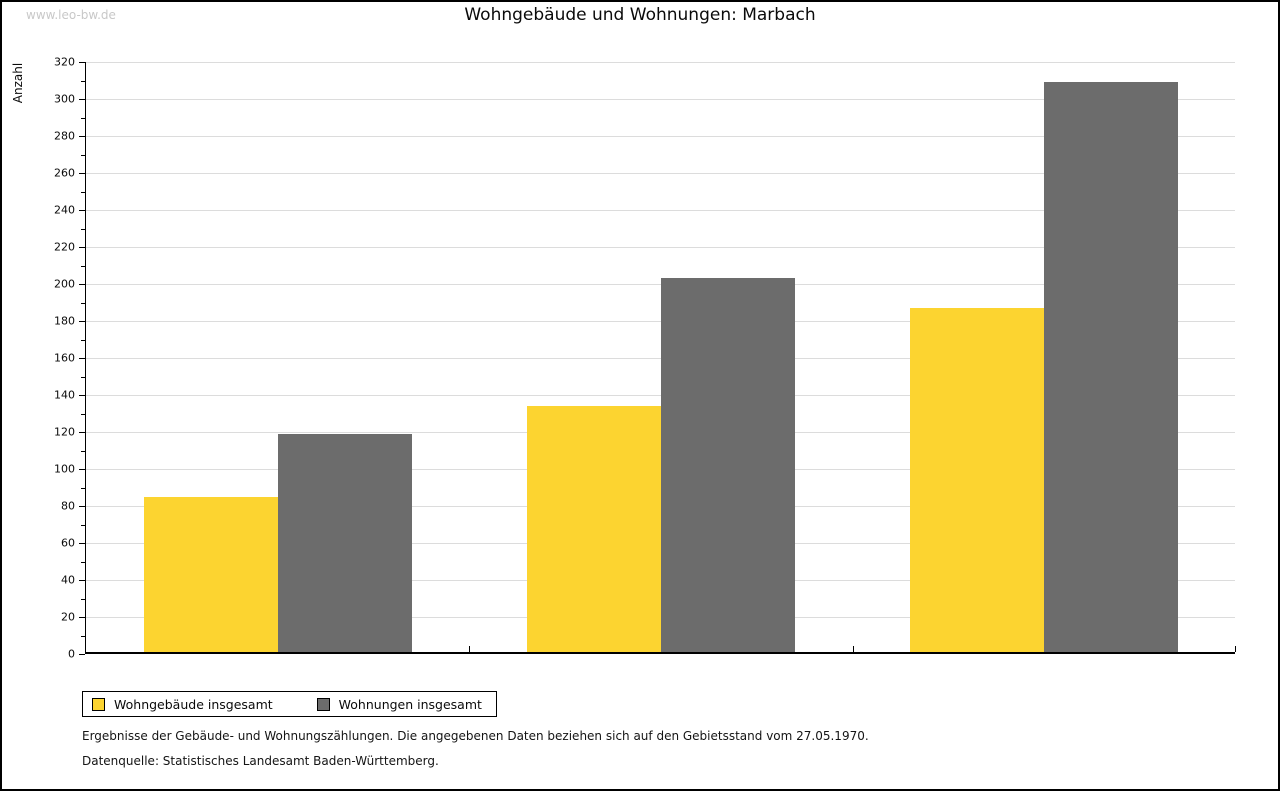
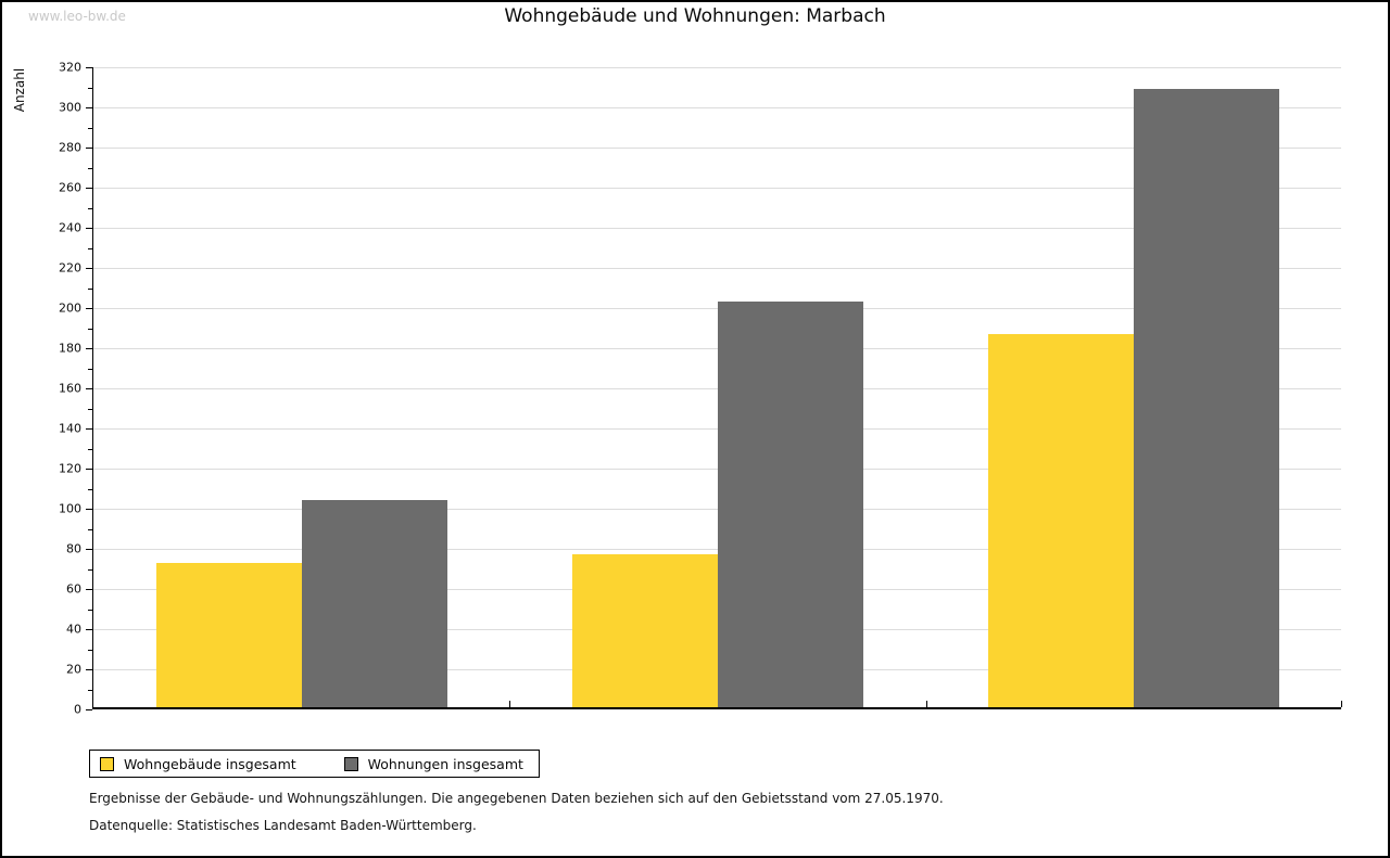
Wohngebäude insgesamt/1950: 84 -> 72
Wohnungen insgesamt/1950: 118 -> 103
Wohngebäude insgesamt/1961: 133 -> 76
